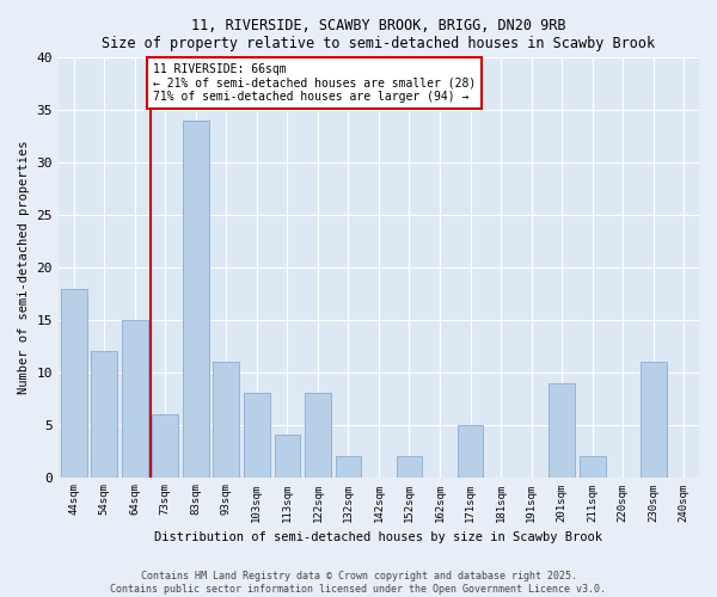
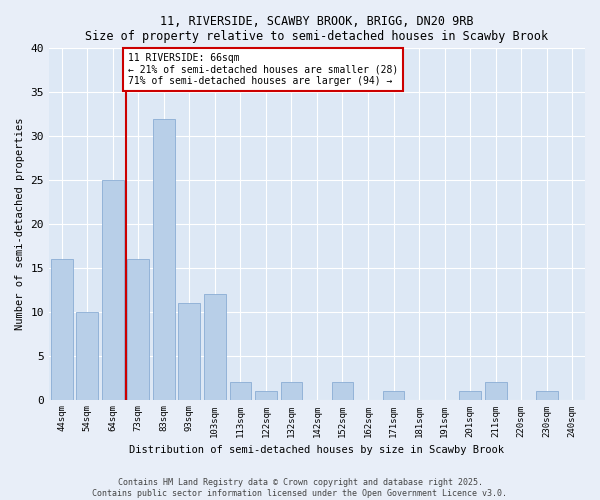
44sqm: 18 -> 16
54sqm: 12 -> 10
64sqm: 15 -> 25
73sqm: 6 -> 16
83sqm: 34 -> 32
103sqm: 8 -> 12
113sqm: 4 -> 2
122sqm: 8 -> 1
171sqm: 5 -> 1
201sqm: 9 -> 1
230sqm: 11 -> 1
